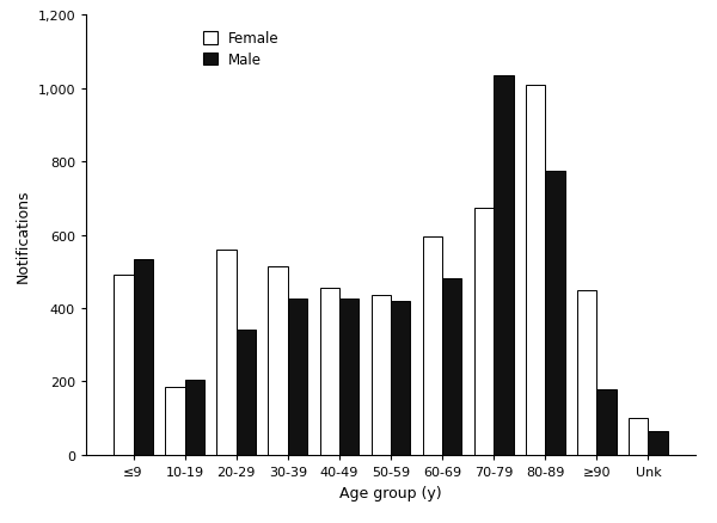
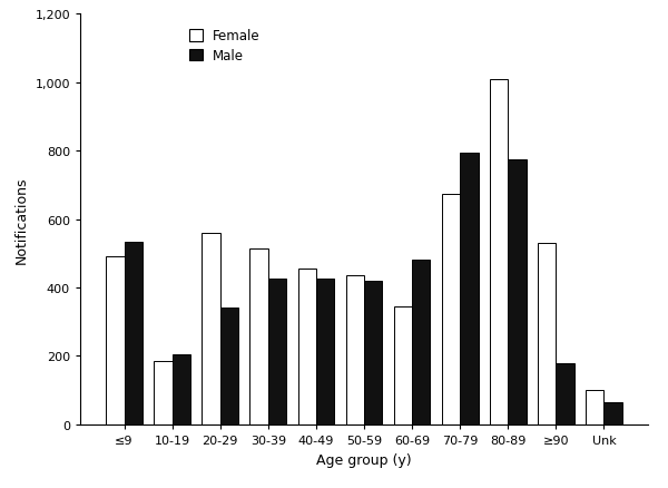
Female/60-69: 595 -> 345
Male/70-79: 1,035 -> 795
Female/≥90: 450 -> 530
